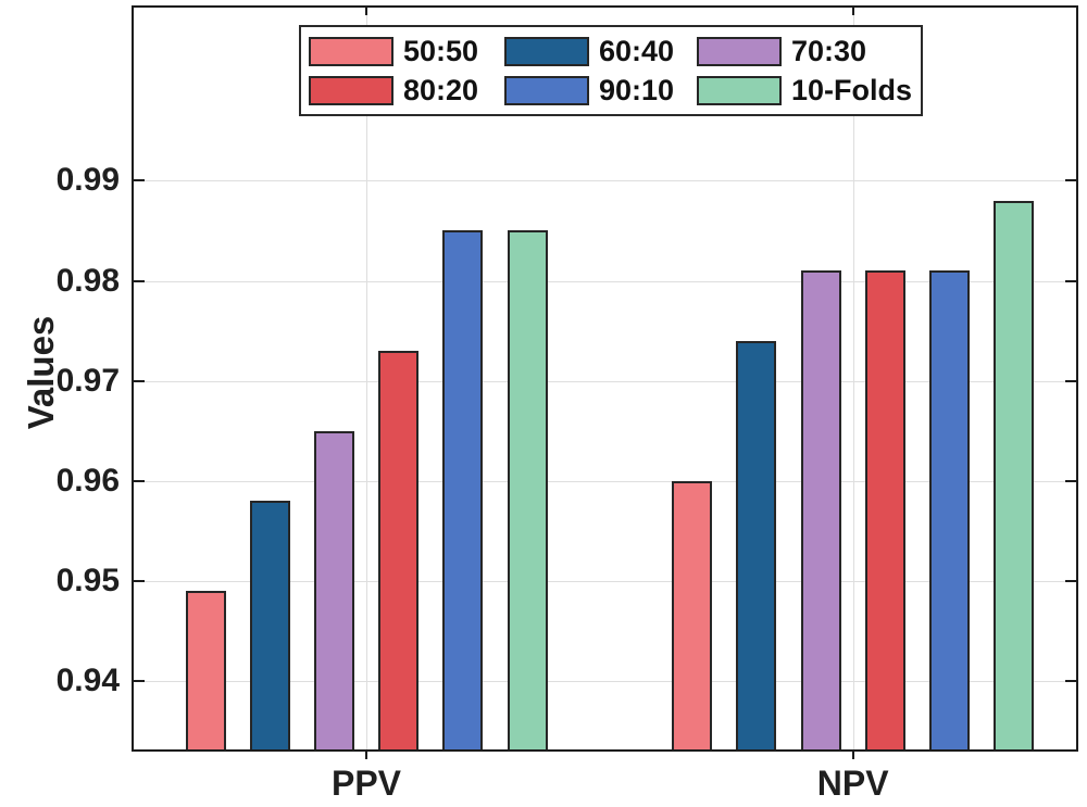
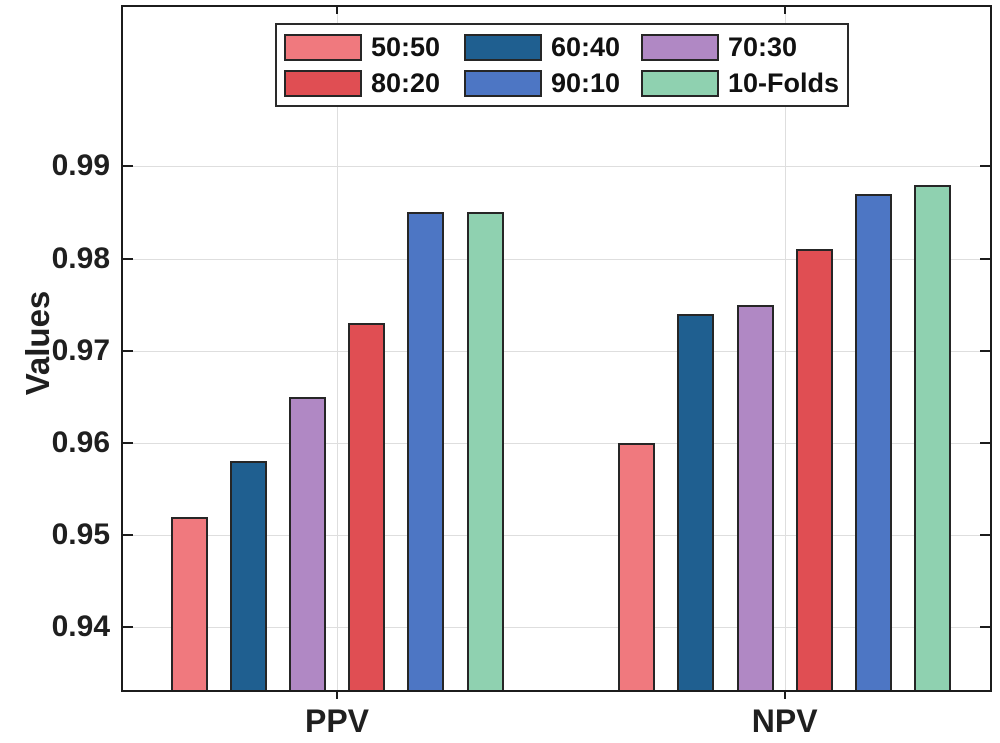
50:50/PPV: 0.949 -> 0.952
70:30/NPV: 0.981 -> 0.975
90:10/NPV: 0.981 -> 0.987
